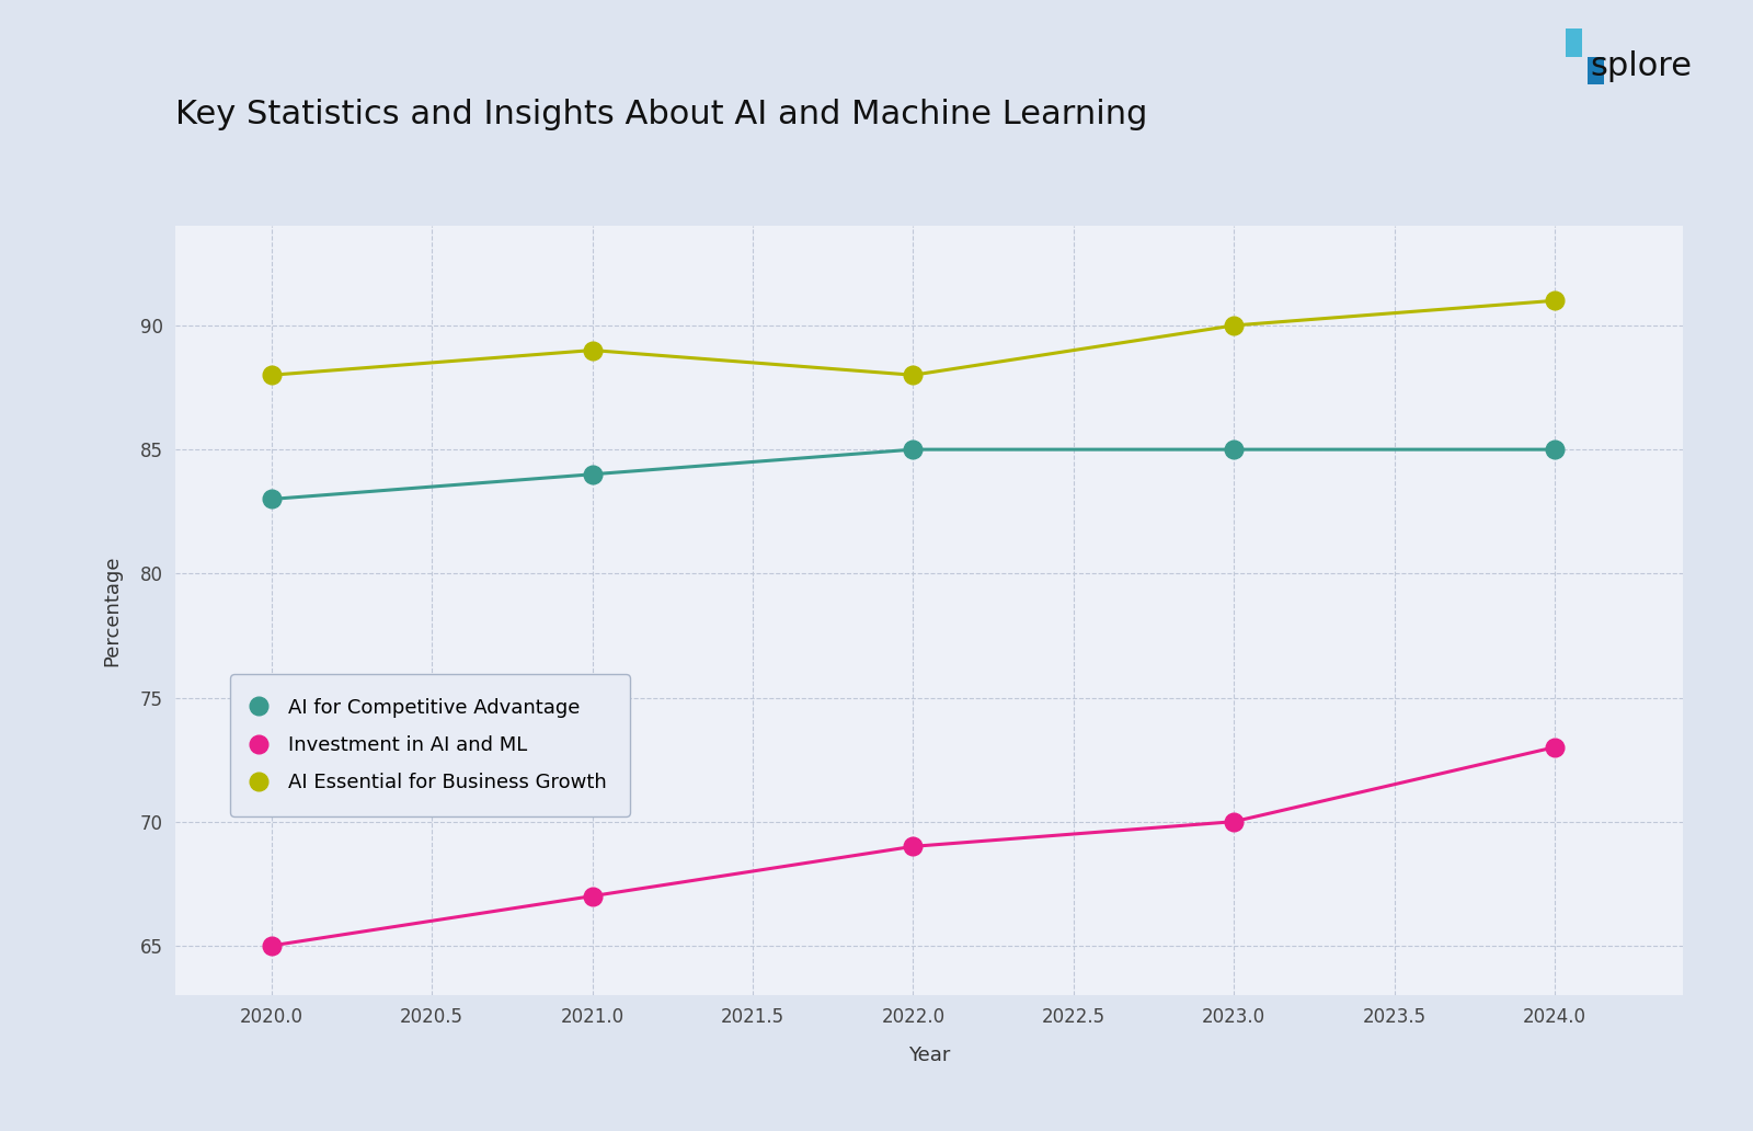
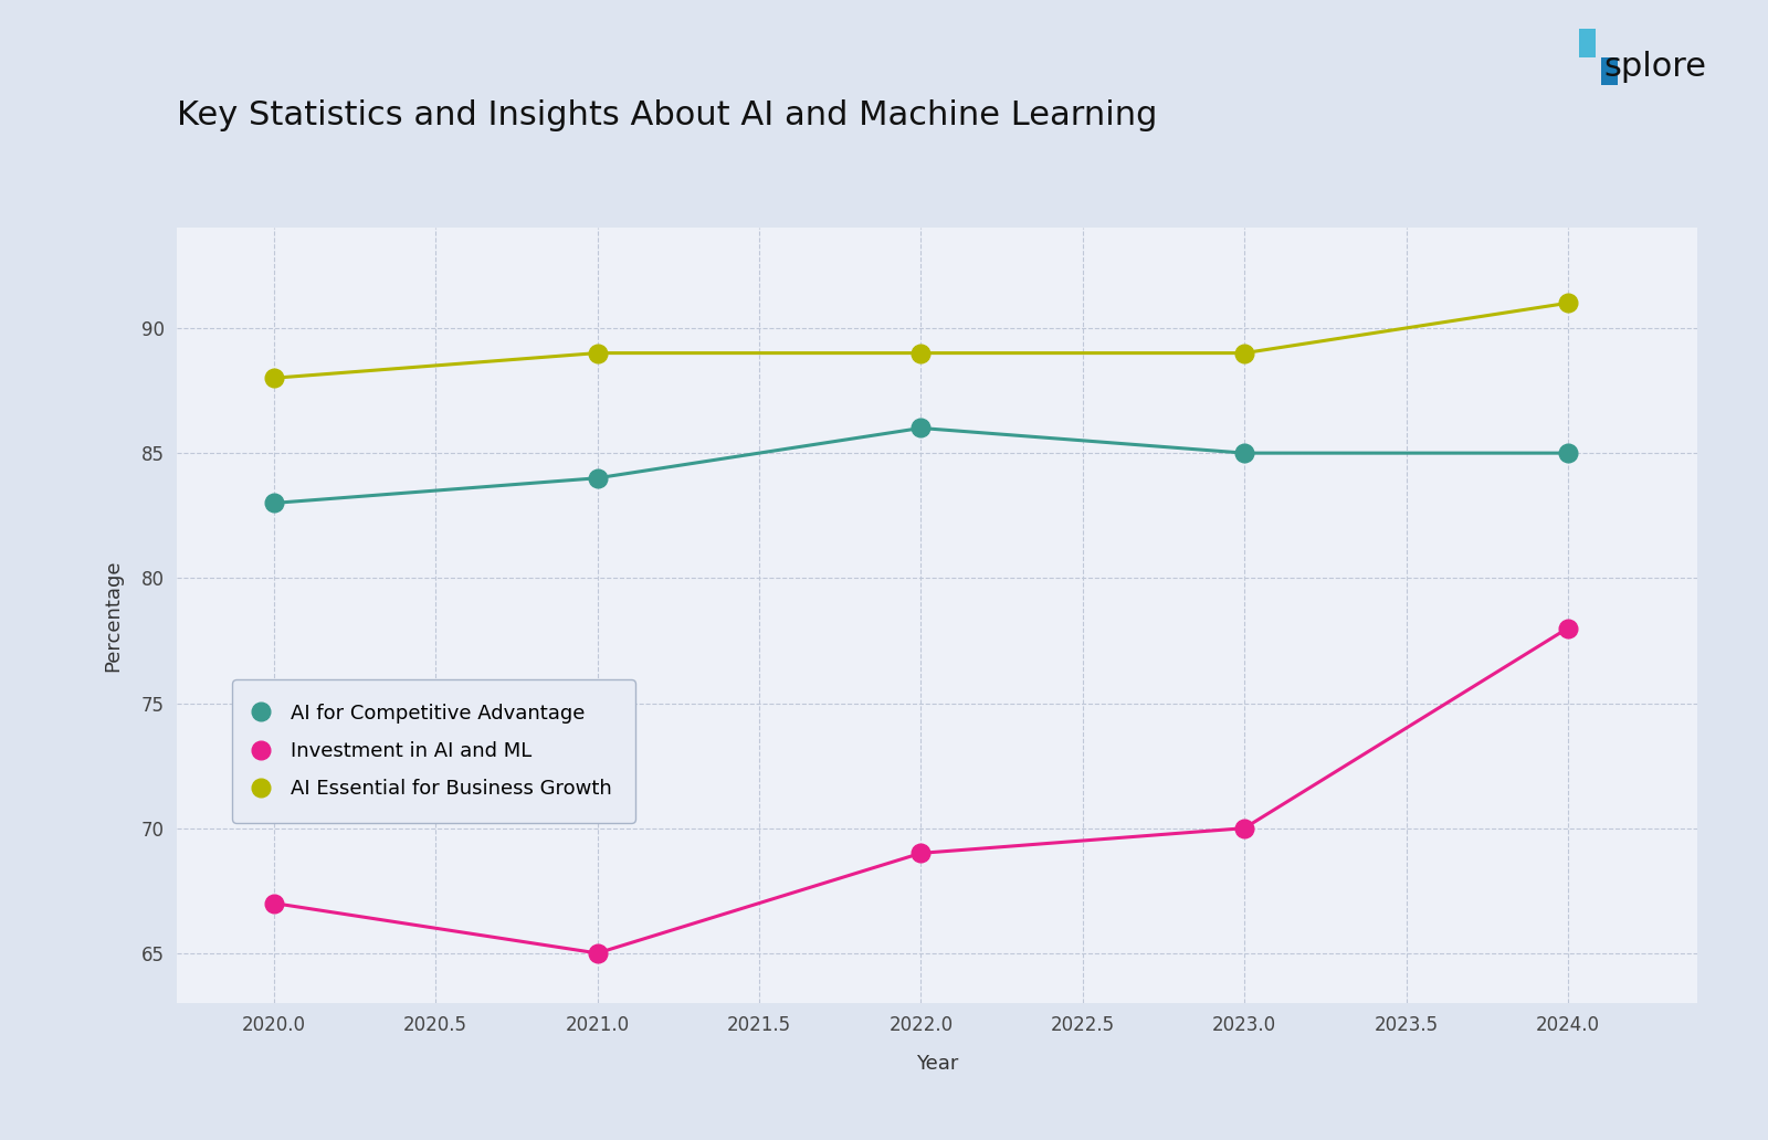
Investment in AI and ML/2020.0: 65 -> 67
Investment in AI and ML/2021.0: 67 -> 65
AI for Competitive Advantage/2022.0: 85 -> 86
AI Essential for Business Growth/2022.0: 88 -> 89
AI Essential for Business Growth/2023.0: 90 -> 89
Investment in AI and ML/2024.0: 73 -> 78
